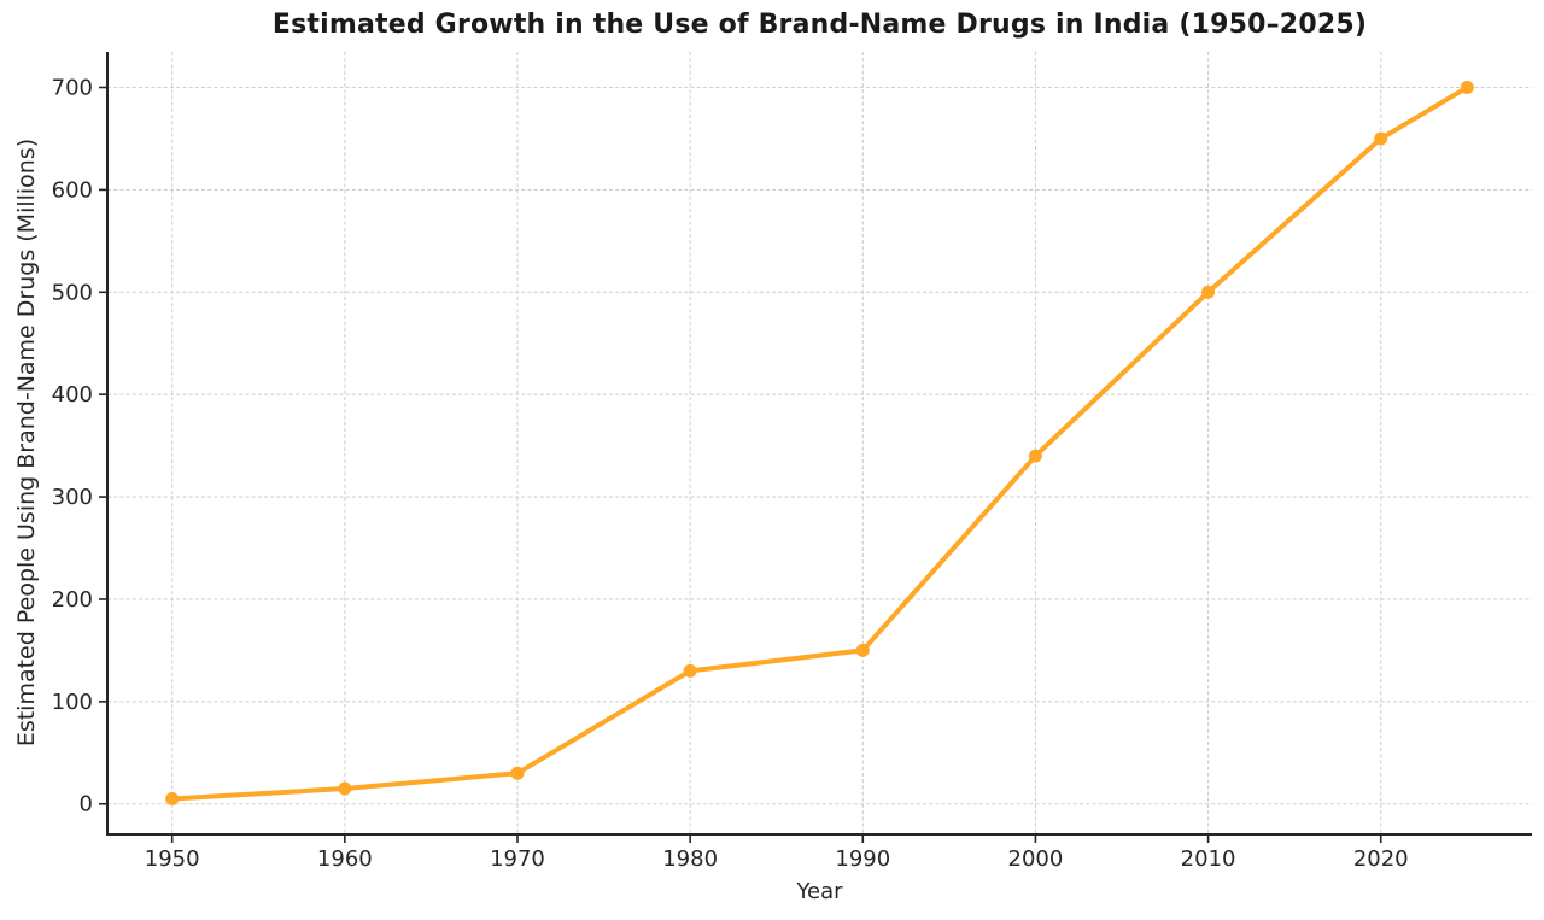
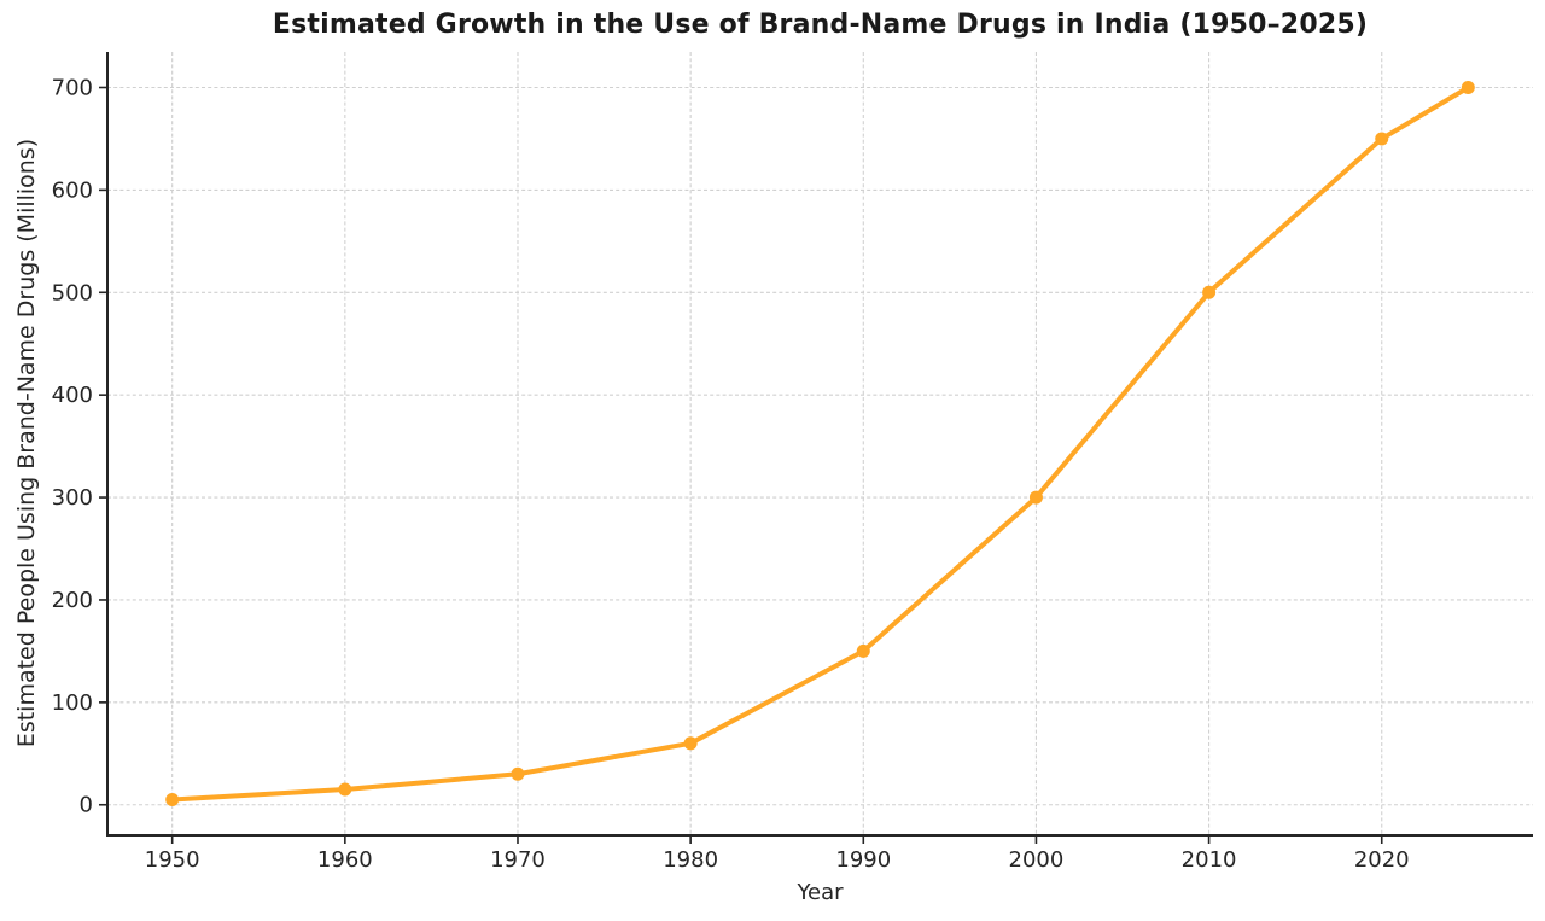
1980: 130 -> 60
2000: 340 -> 300
